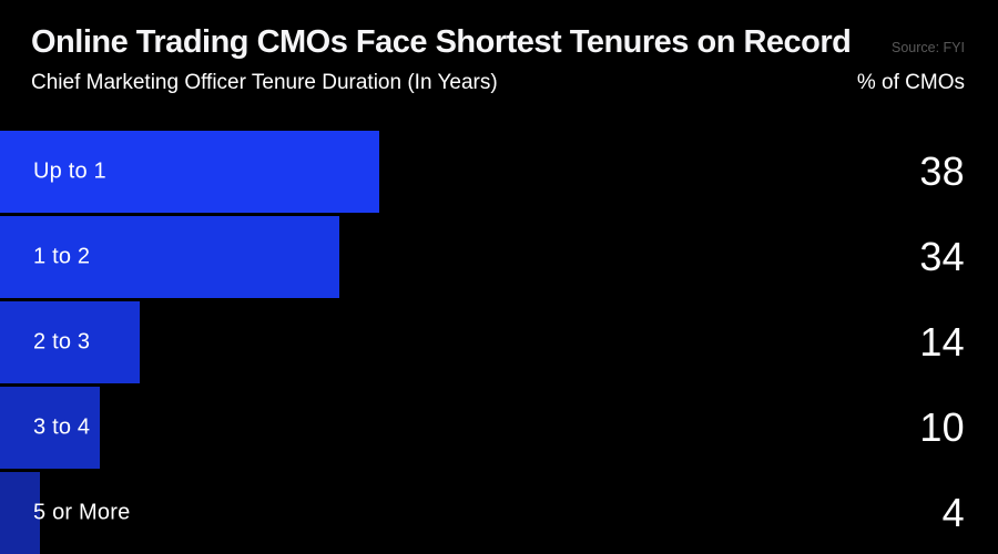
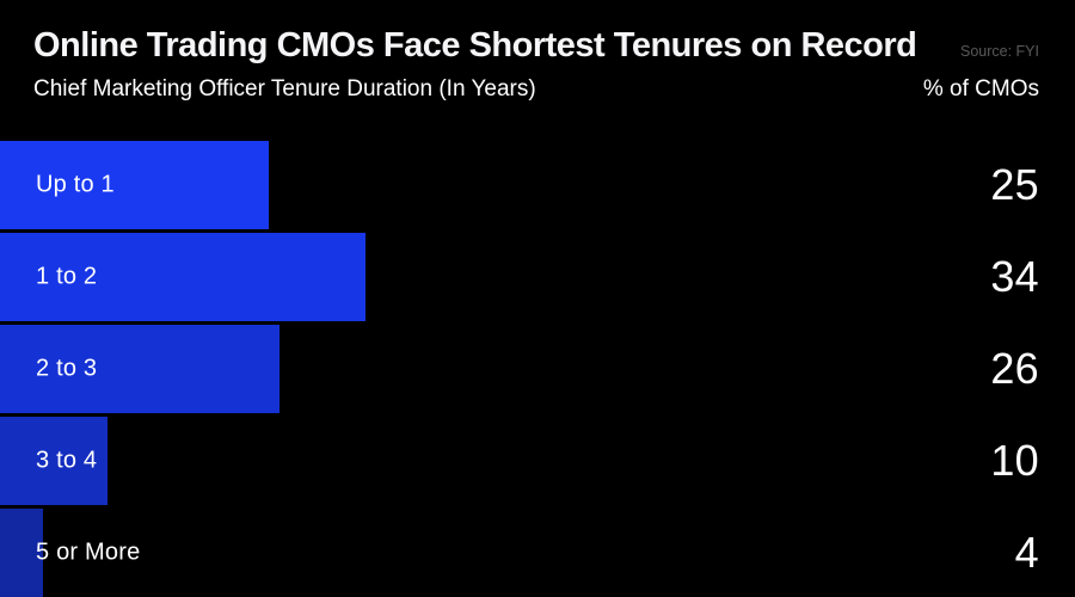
Up to 1: 38 -> 25
2 to 3: 14 -> 26
